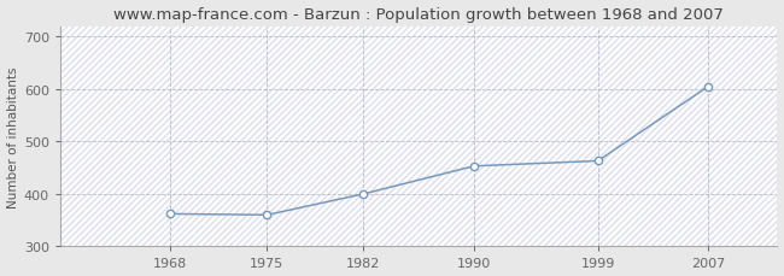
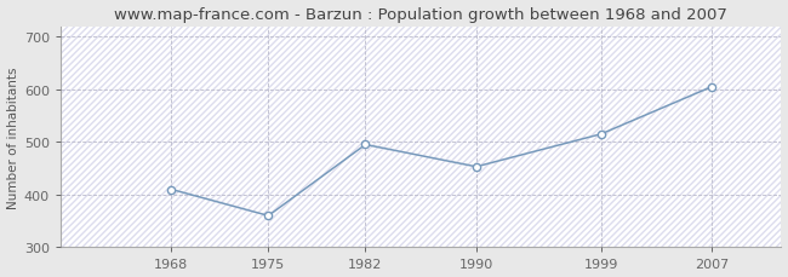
1968: 362 -> 410
1982: 400 -> 495
1999: 463 -> 515
